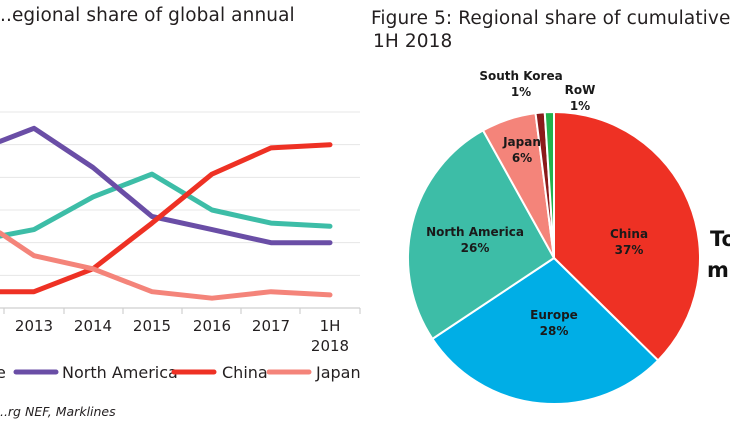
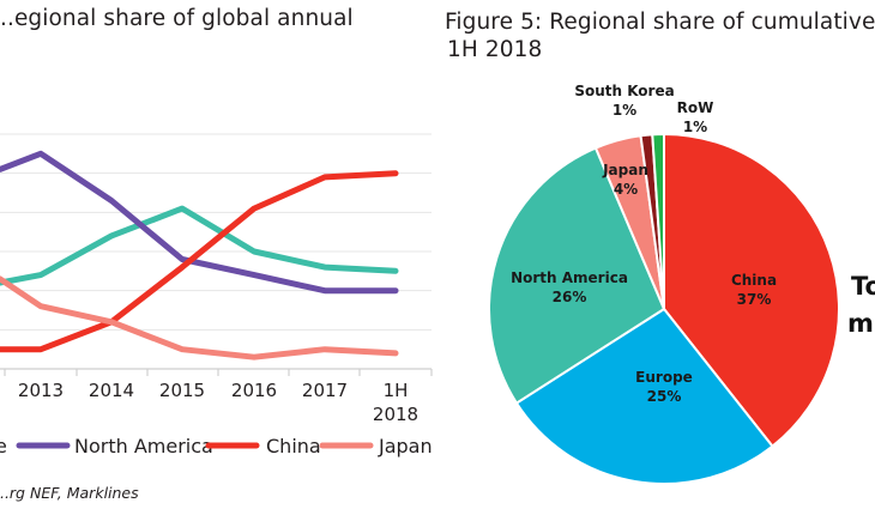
Figure 5: Regional share of cumulative/Europe: 28% -> 25%
Figure 5: Regional share of cumulative/Japan: 6% -> 4%
